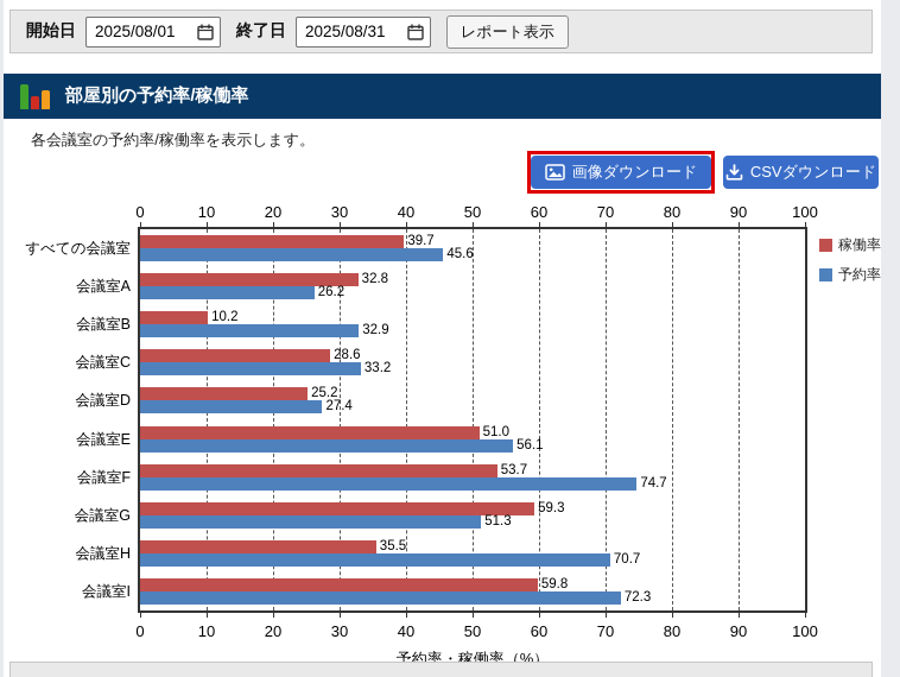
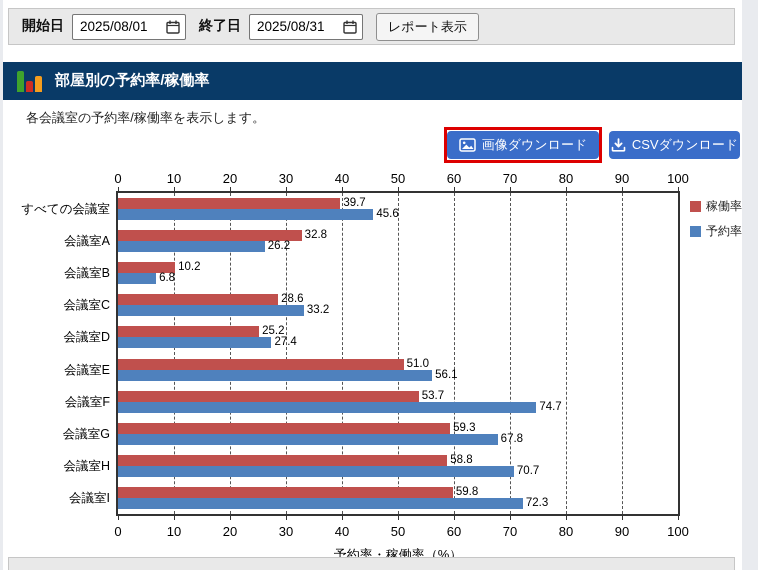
予約率/会議室B: 32.9 -> 6.8
予約率/会議室G: 51.3 -> 67.8
稼働率/会議室H: 35.5 -> 58.8
